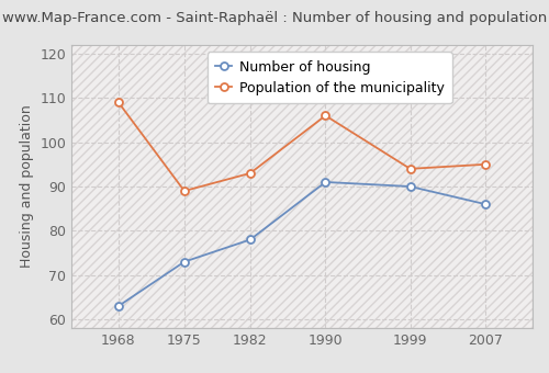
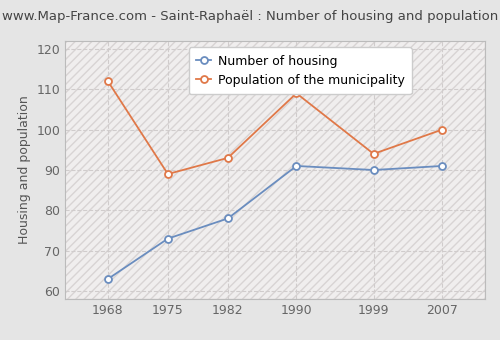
Population of the municipality/1968: 109 -> 112
Population of the municipality/1990: 106 -> 109
Number of housing/2007: 86 -> 91
Population of the municipality/2007: 95 -> 100
